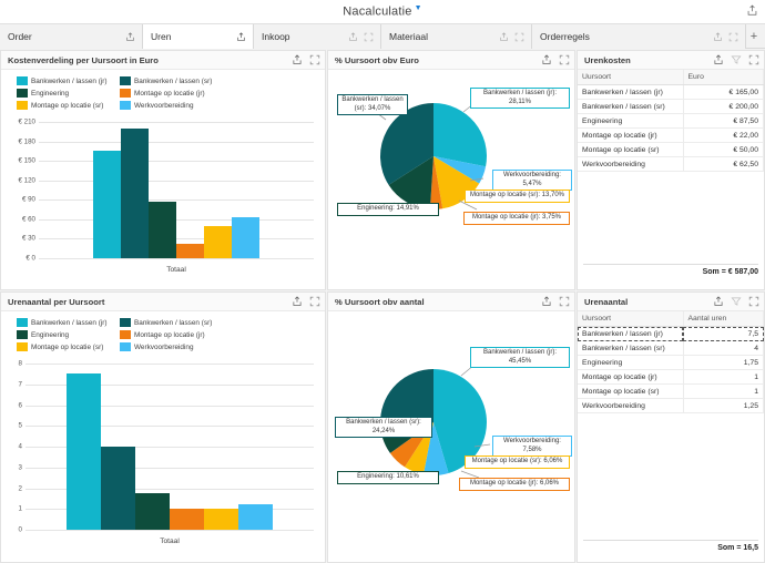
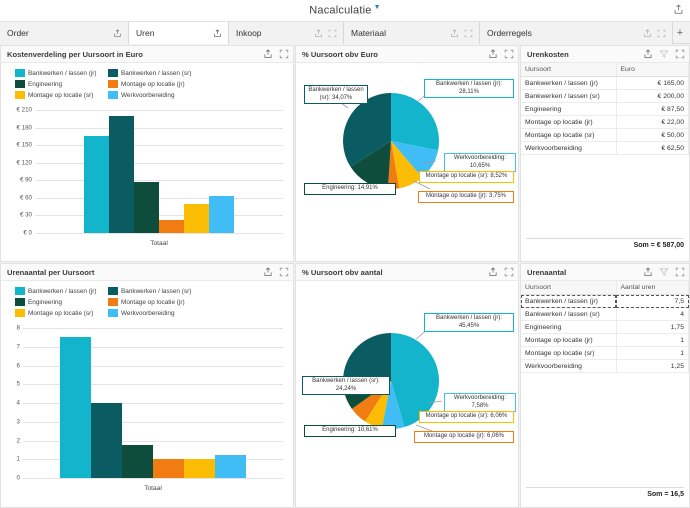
% Uursoort obv Euro/Werkvoorbereiding: 5,47% -> 10,65%
% Uursoort obv Euro/Montage op locatie (sr): 13,70% -> 8,52%
